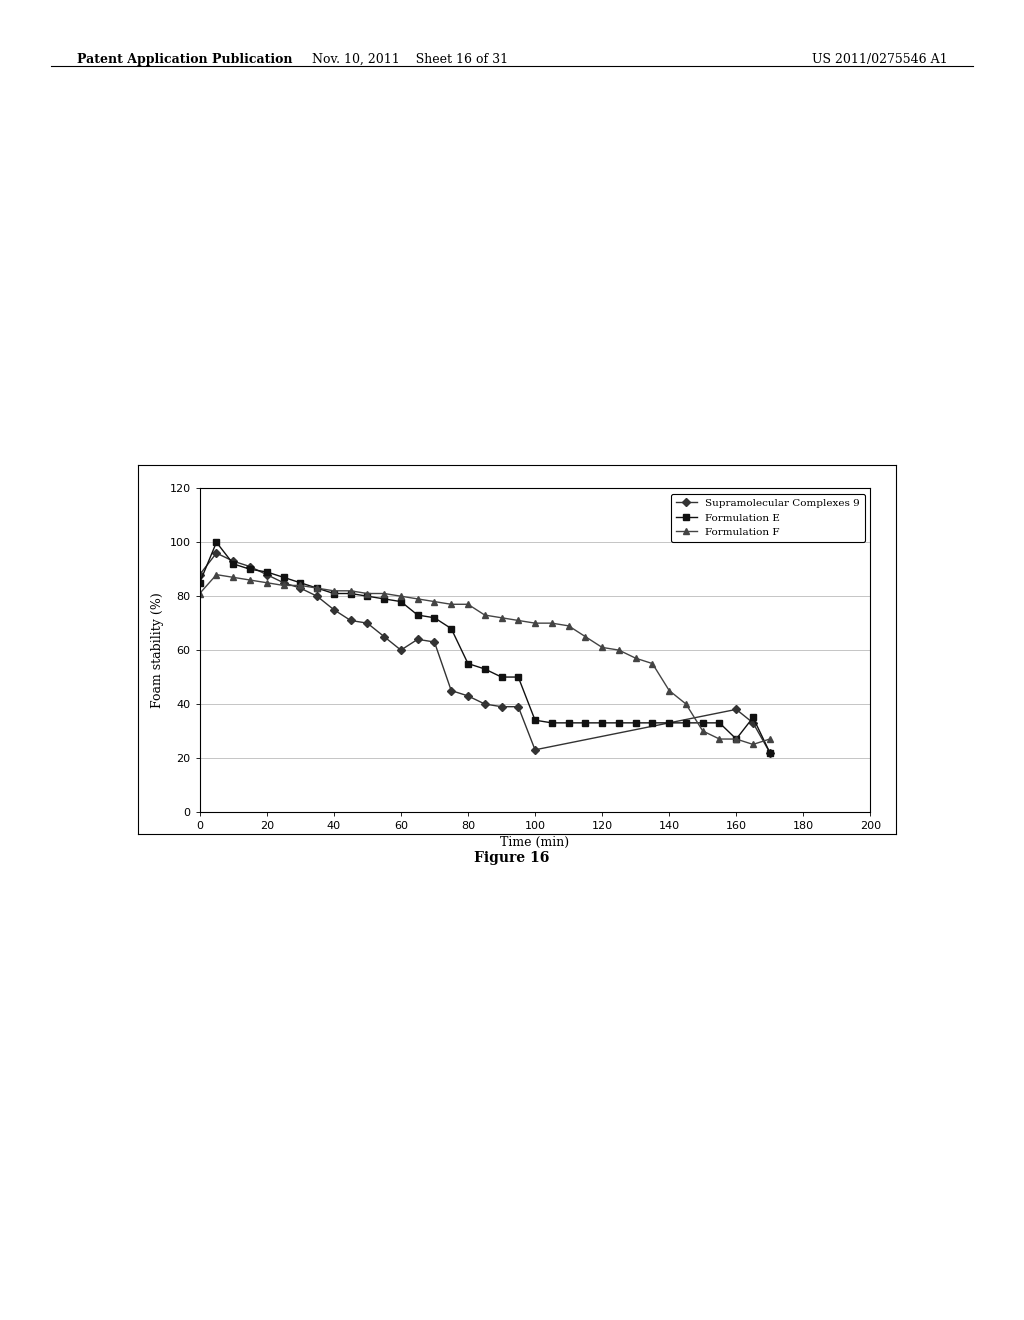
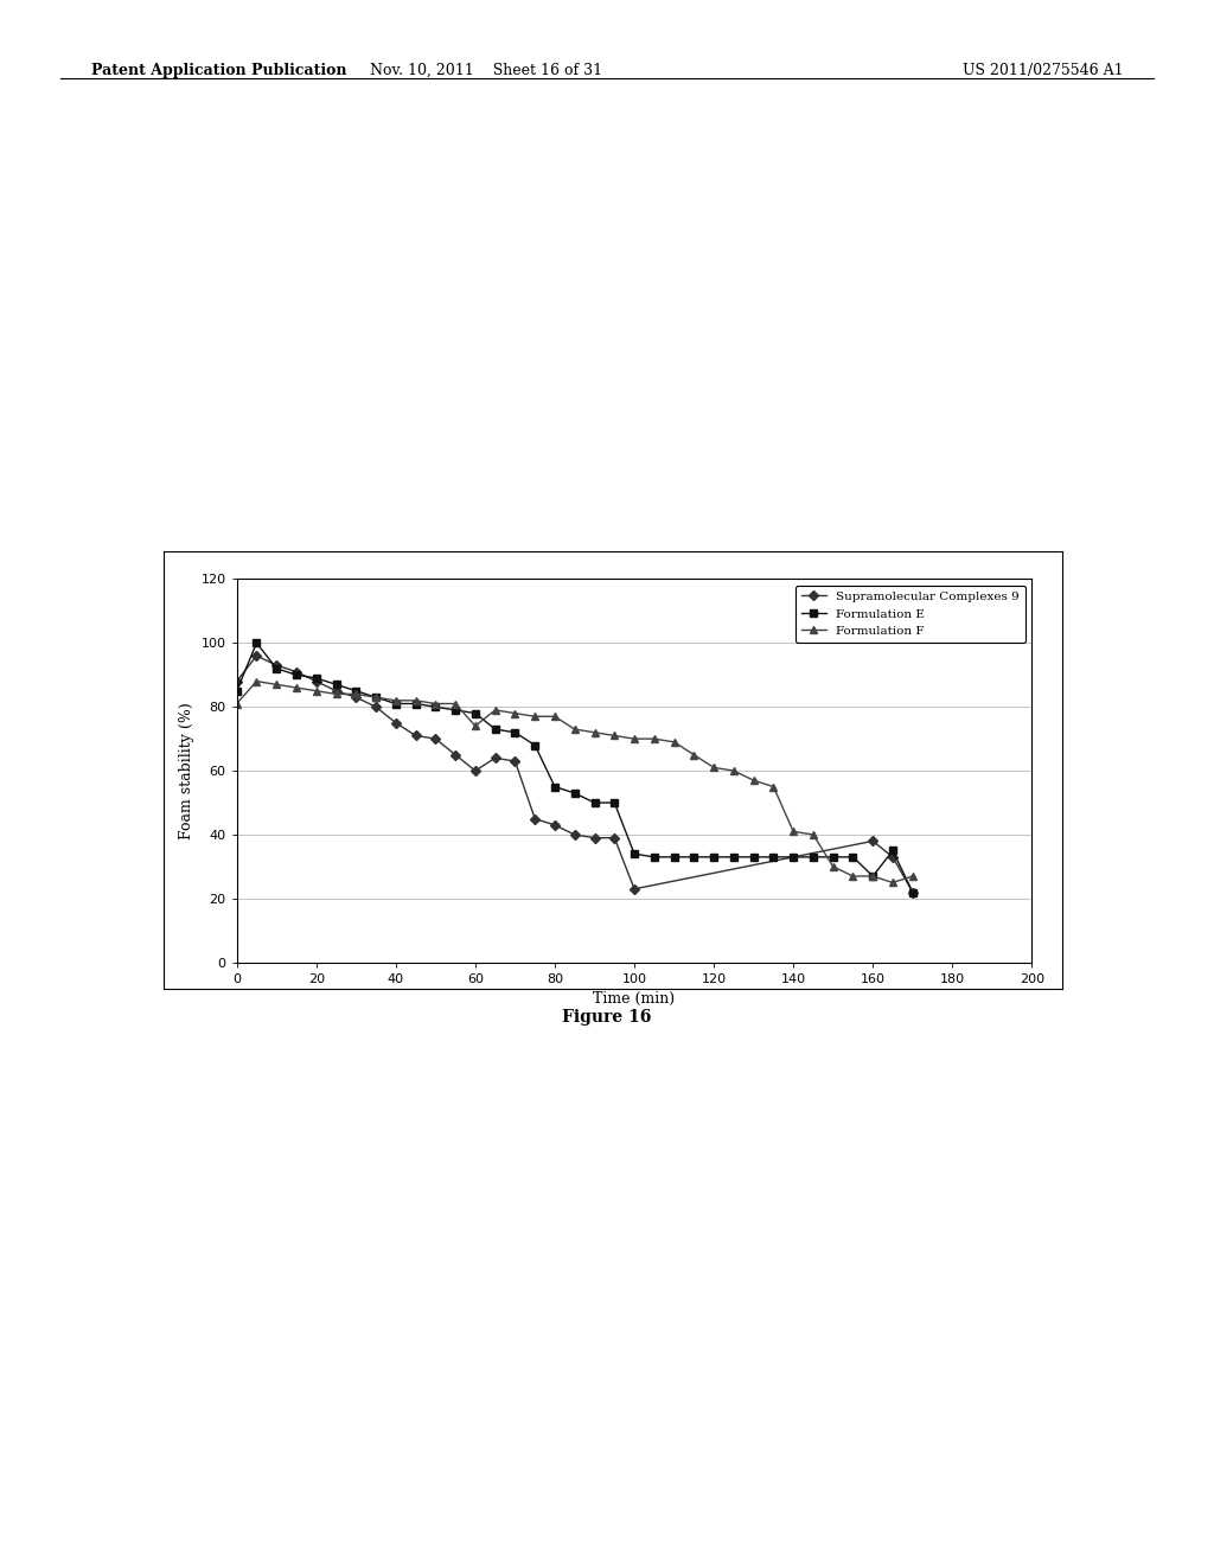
Formulation F/60: 80 -> 74
Formulation F/140: 45 -> 41
